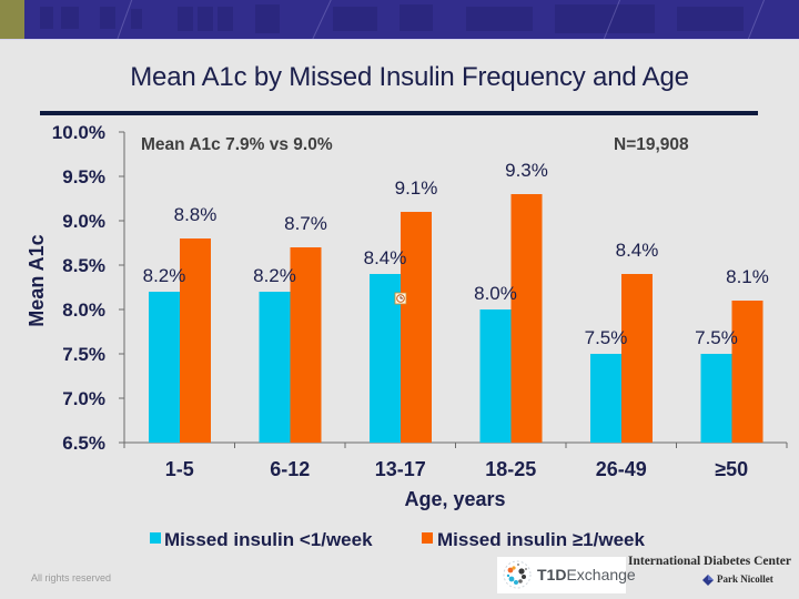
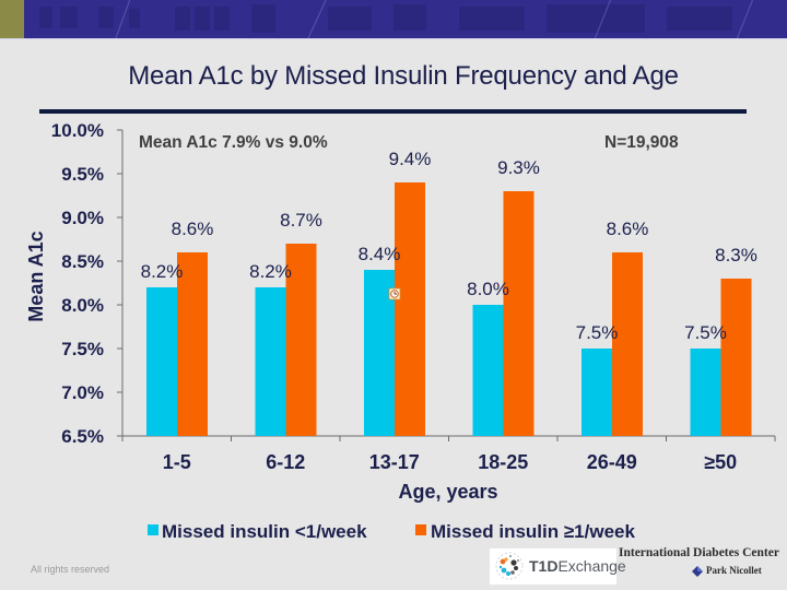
Missed insulin ≥1/week/1-5: 8.8% -> 8.6%
Missed insulin ≥1/week/13-17: 9.1% -> 9.4%
Missed insulin ≥1/week/26-49: 8.4% -> 8.6%
Missed insulin ≥1/week/≥50: 8.1% -> 8.3%
